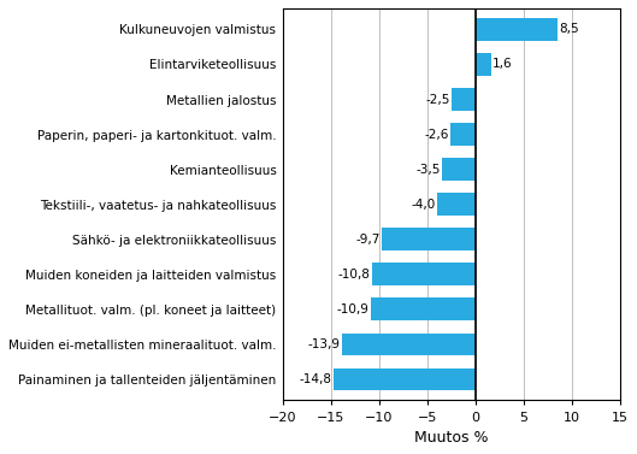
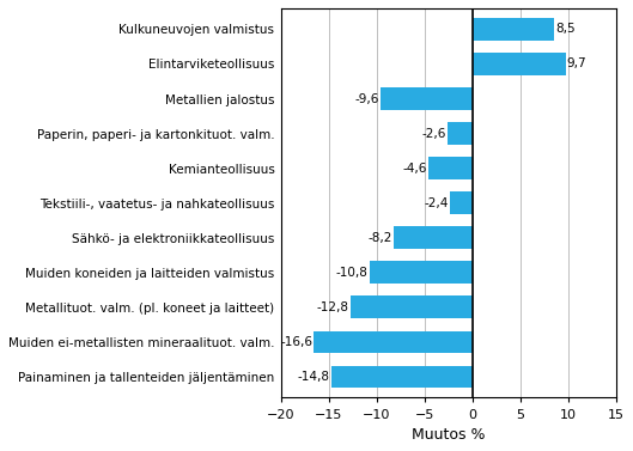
Elintarviketeollisuus: 1,6 -> 9,7
Metallien jalostus: -2,5 -> -9,6
Kemianteollisuus: -3,5 -> -4,6
Tekstiili-, vaatetus- ja nahkateollisuus: -4,0 -> -2,4
Sähkö- ja elektroniikkateollisuus: -9,7 -> -8,2
Metallituot. valm. (pl. koneet ja laitteet): -10,9 -> -12,8
Muiden ei-metallisten mineraalituot. valm.: -13,9 -> -16,6
